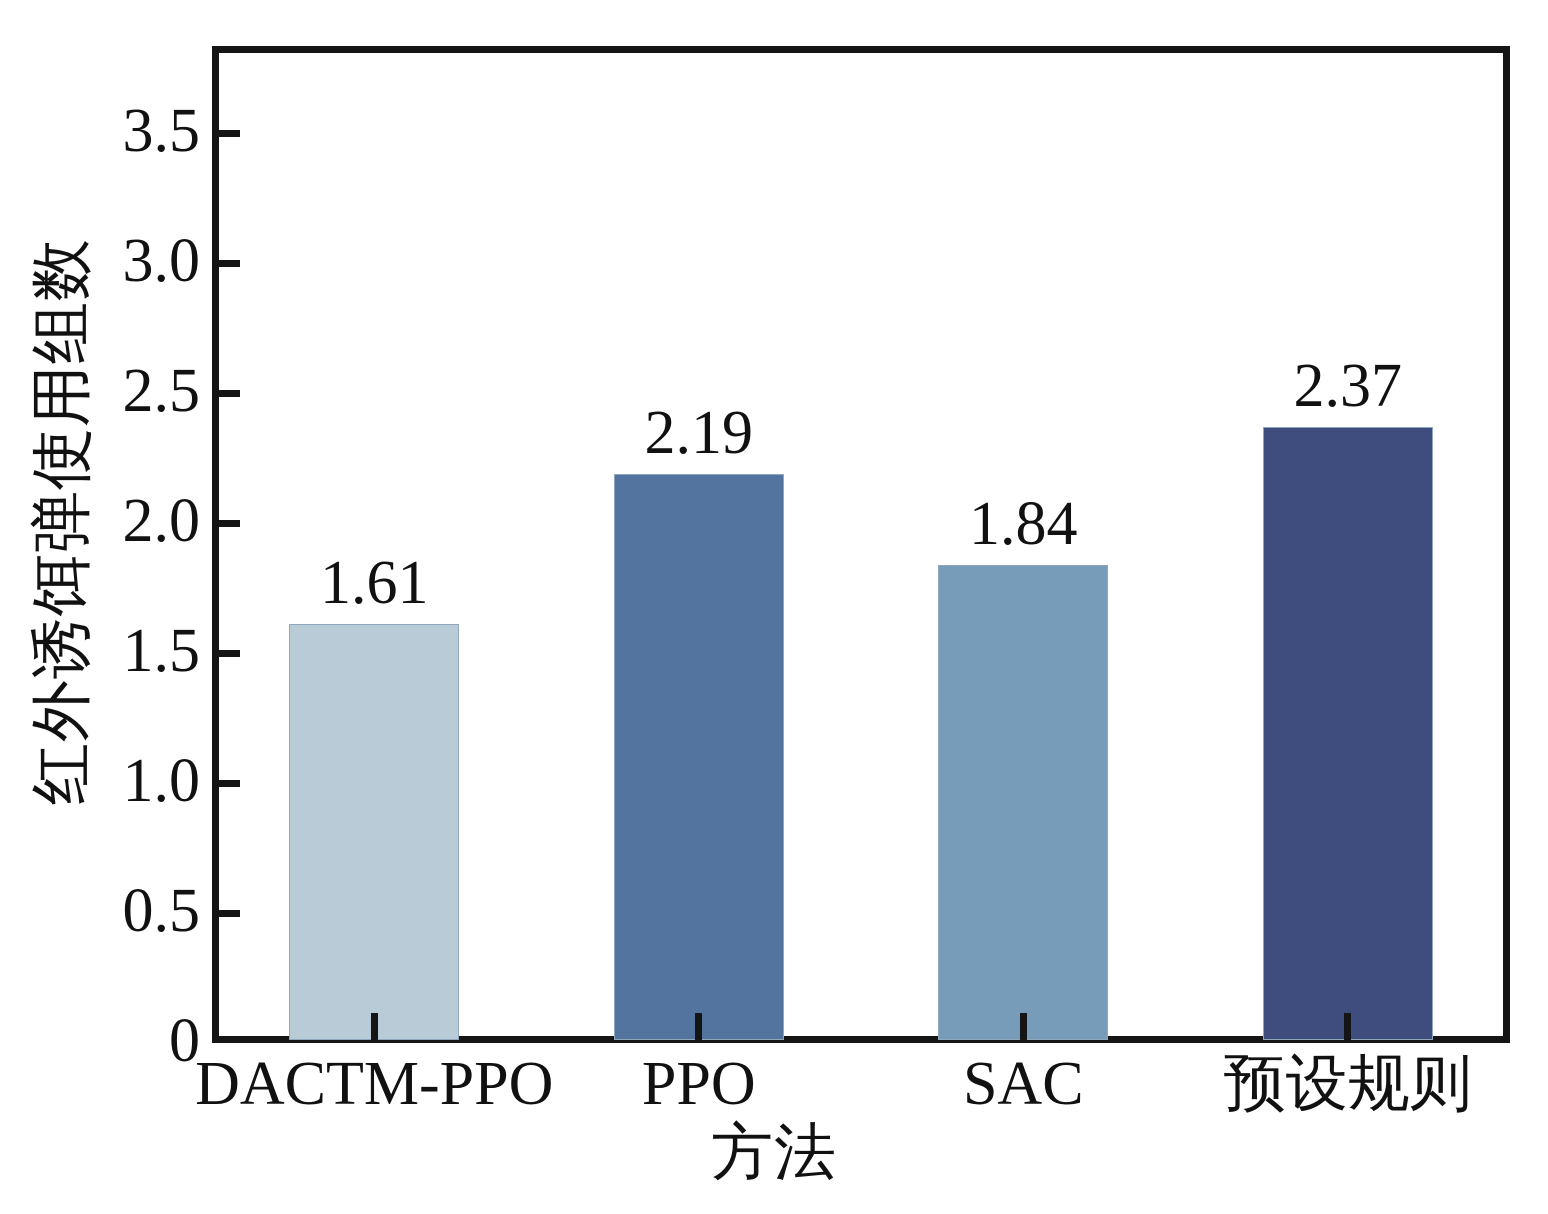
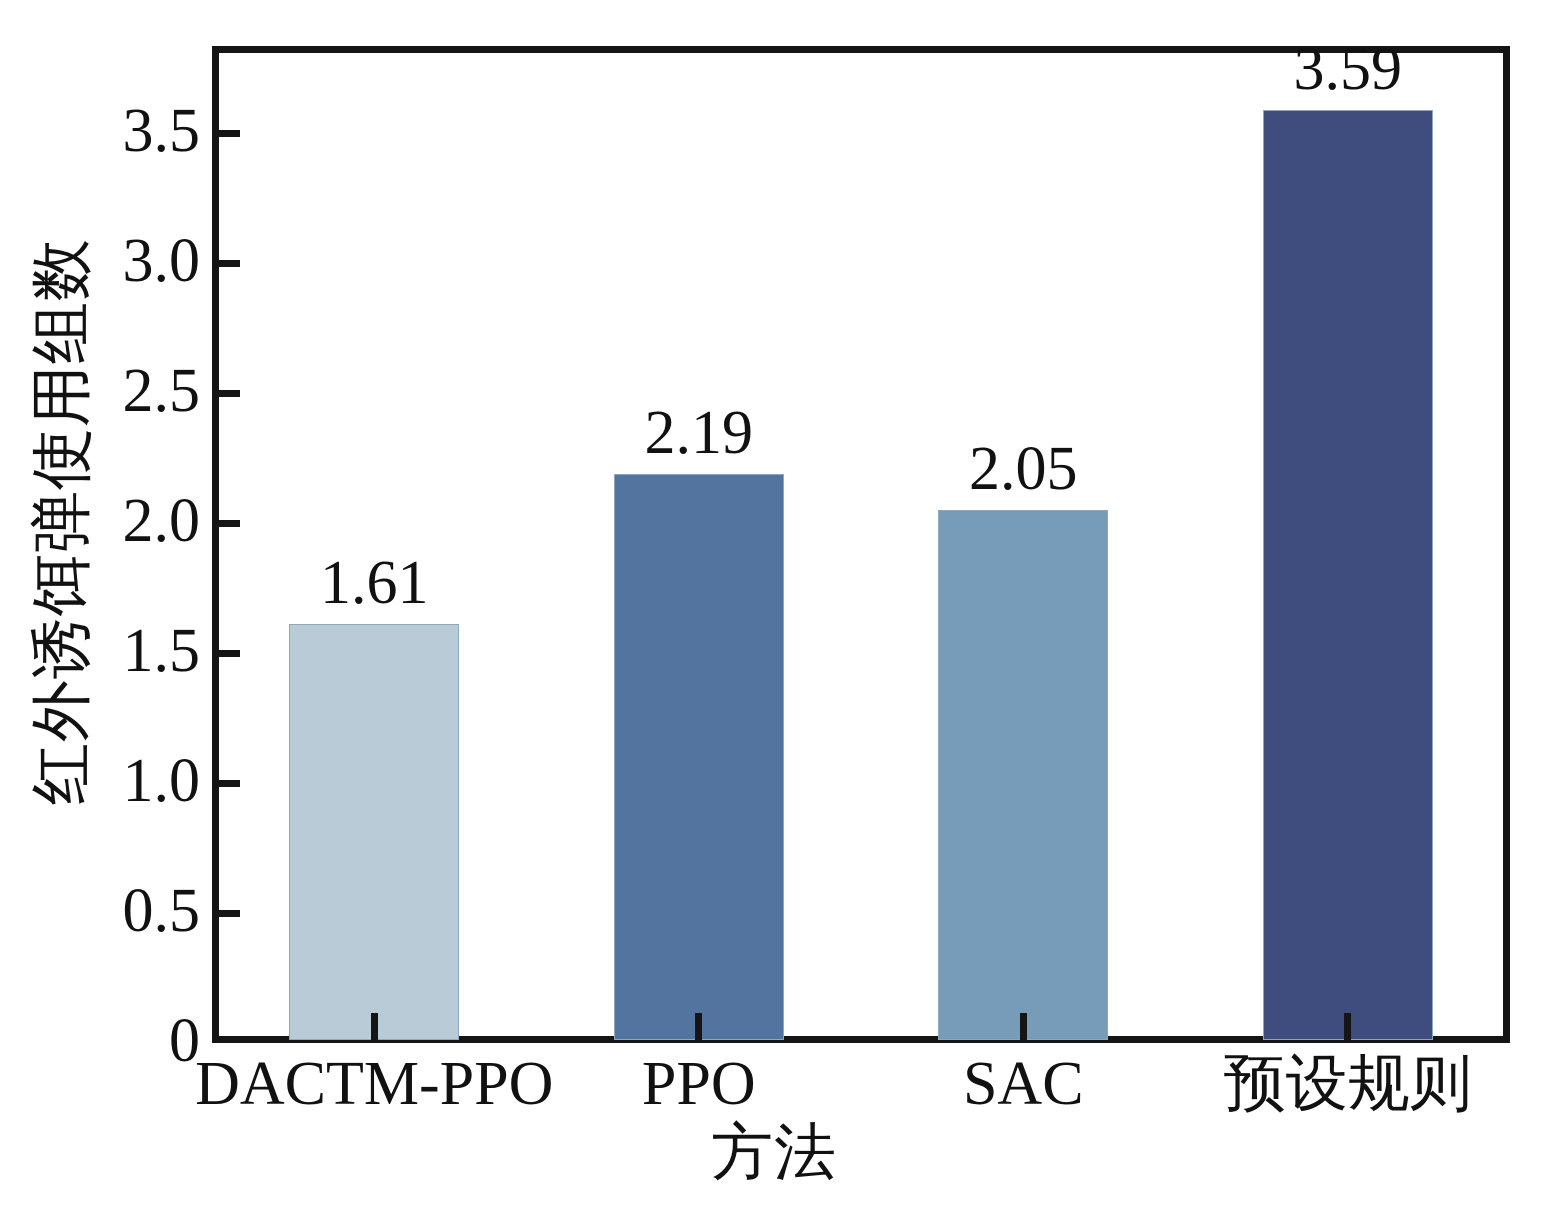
SAC: 1.84 -> 2.05
预设规则: 2.37 -> 3.59
